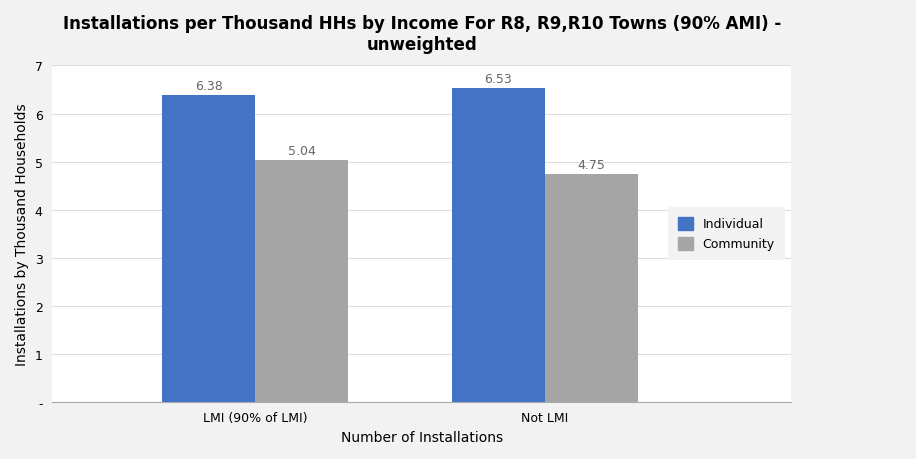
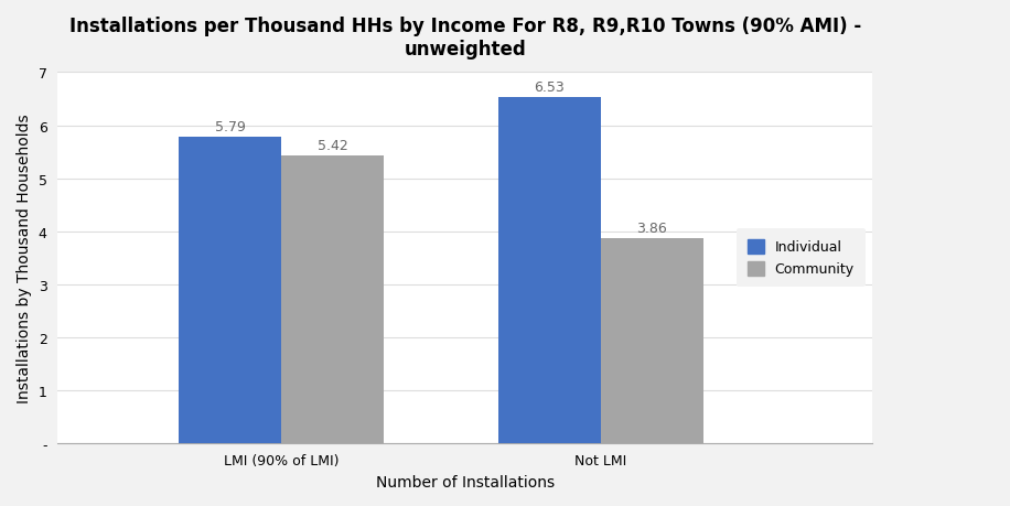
Individual/LMI (90% of LMI): 6.38 -> 5.79
Community/LMI (90% of LMI): 5.04 -> 5.42
Community/Not LMI: 4.75 -> 3.86
